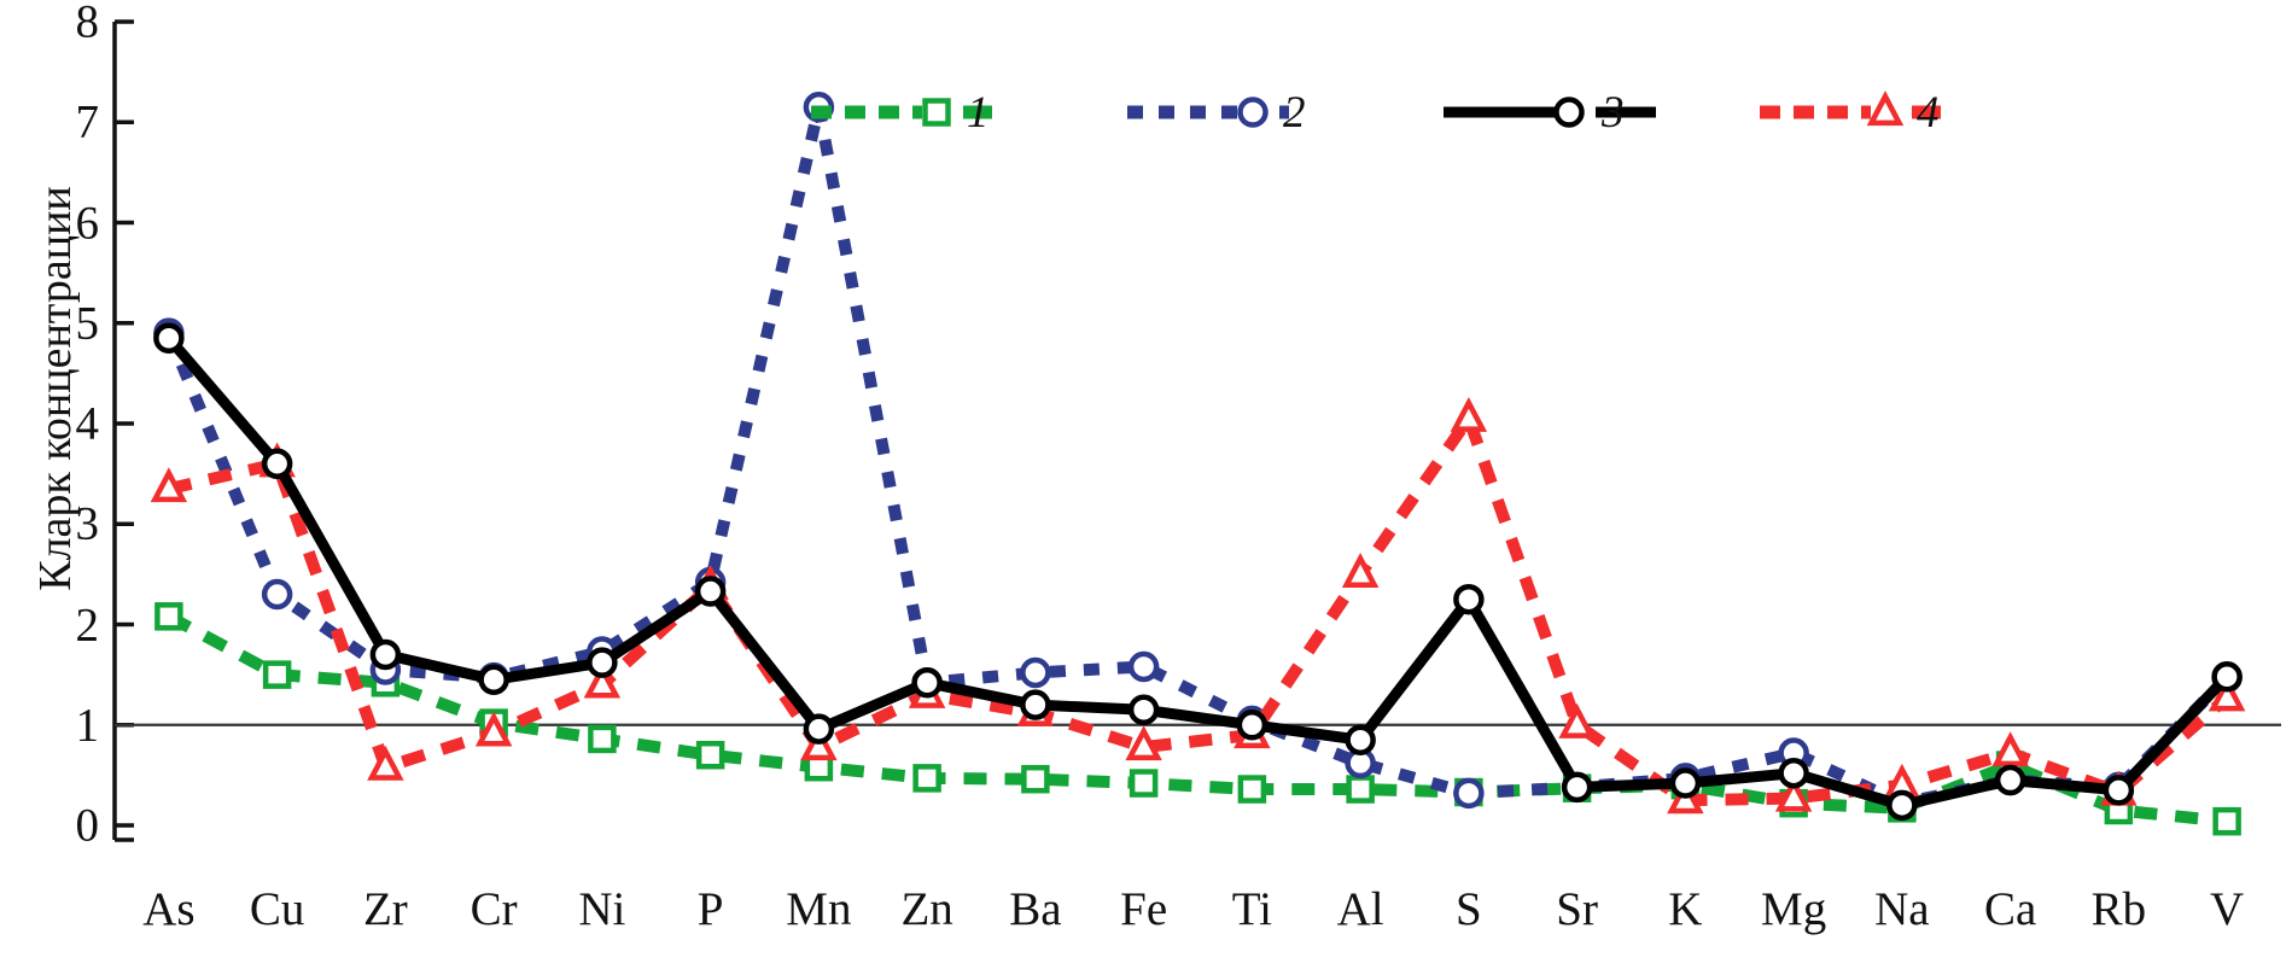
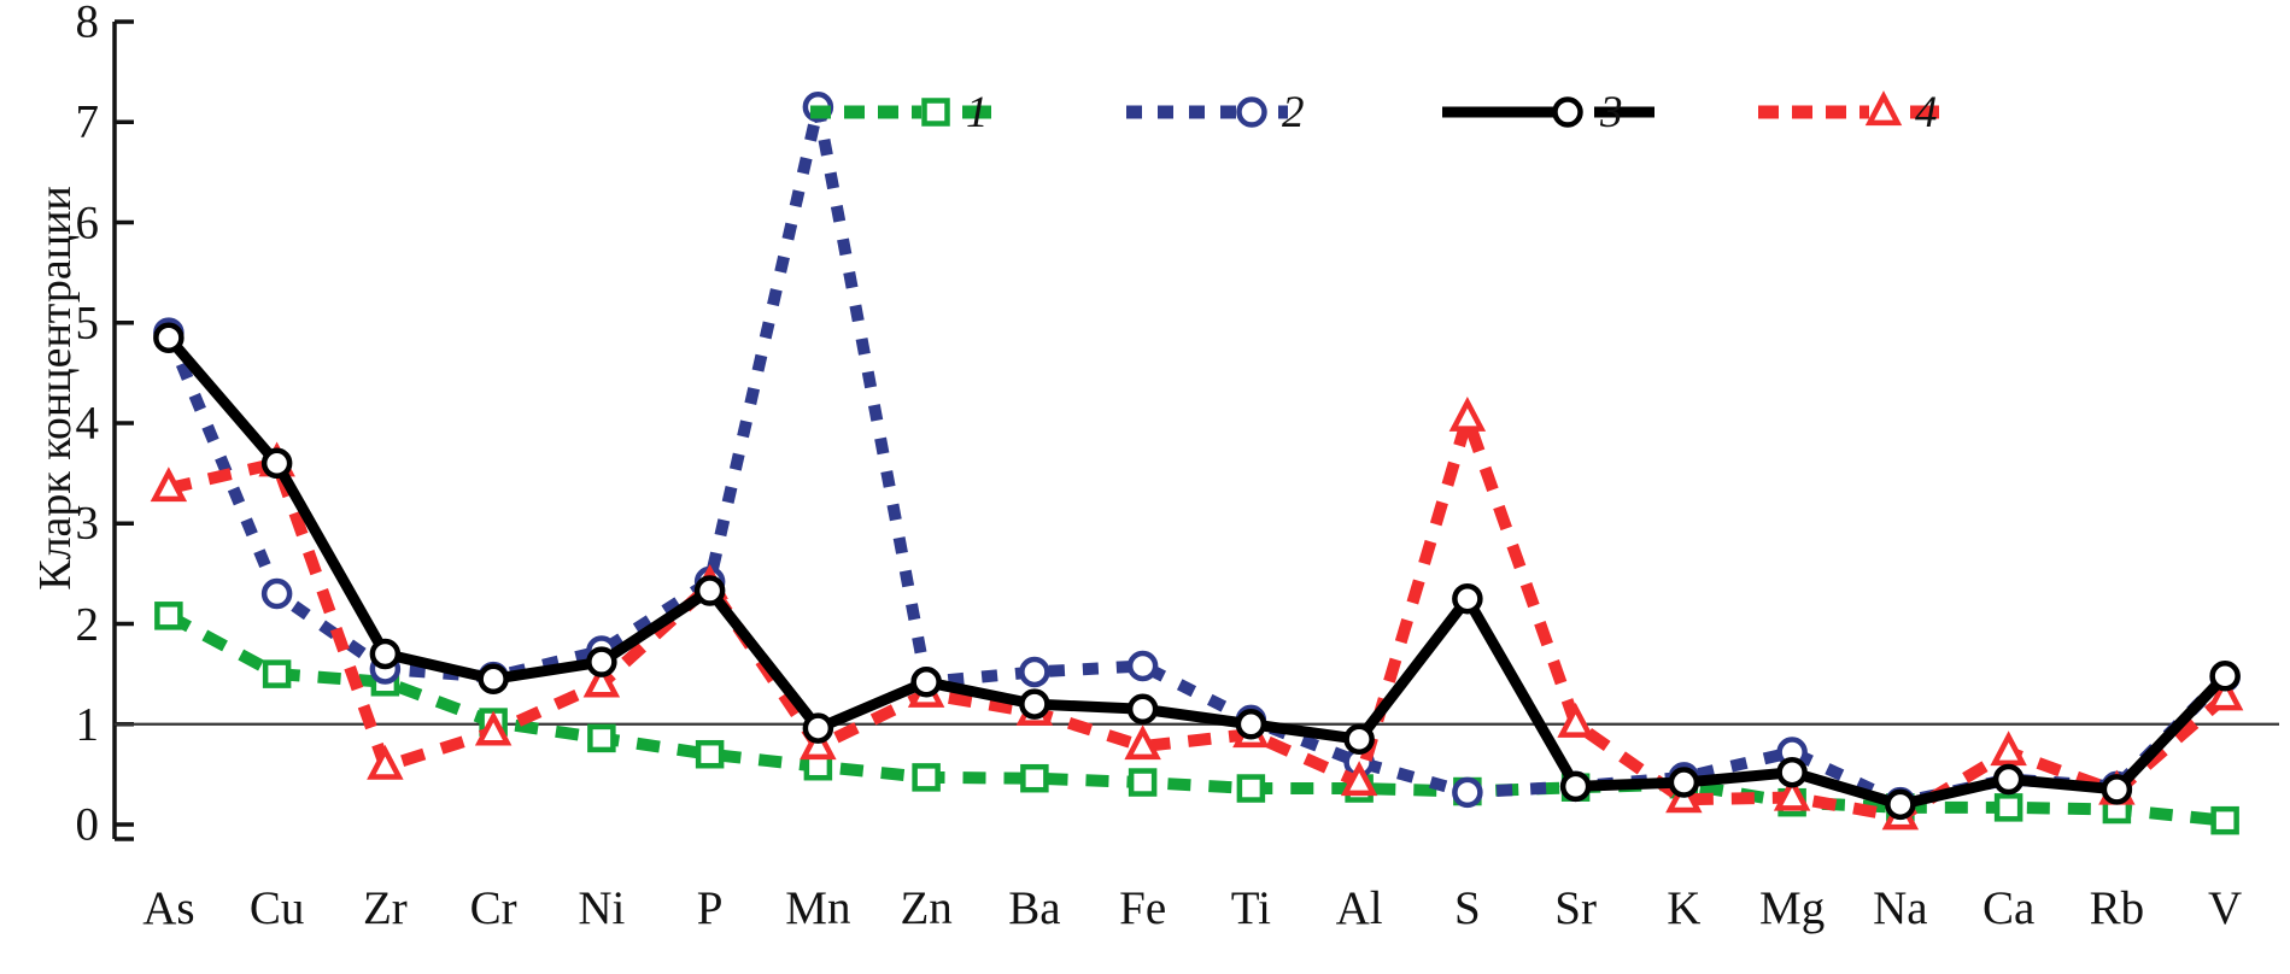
4/Al: 2.5 -> 0.4
4/Na: 0.4 -> 0.1
1/Ca: 0.6 -> 0.2
